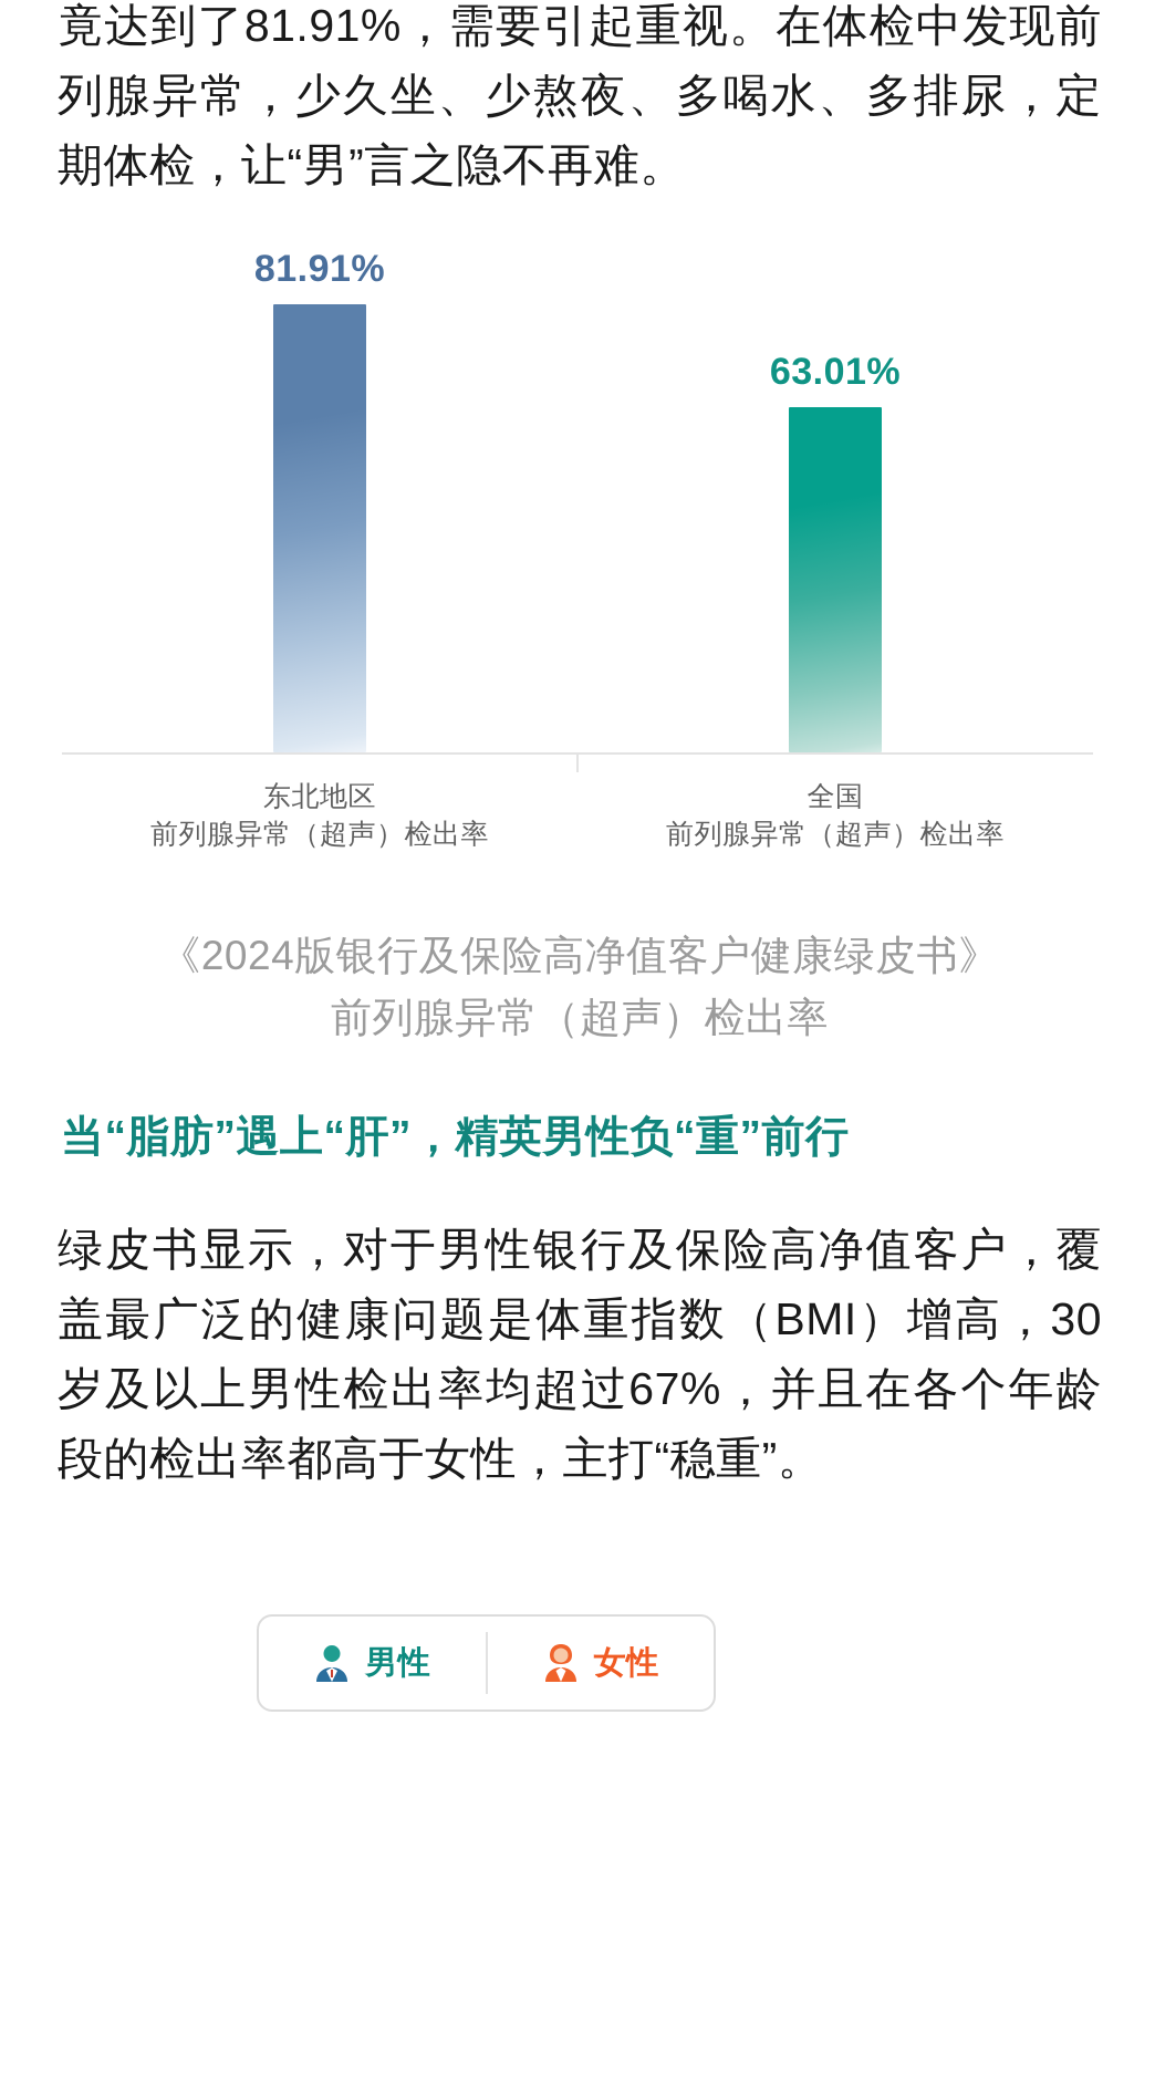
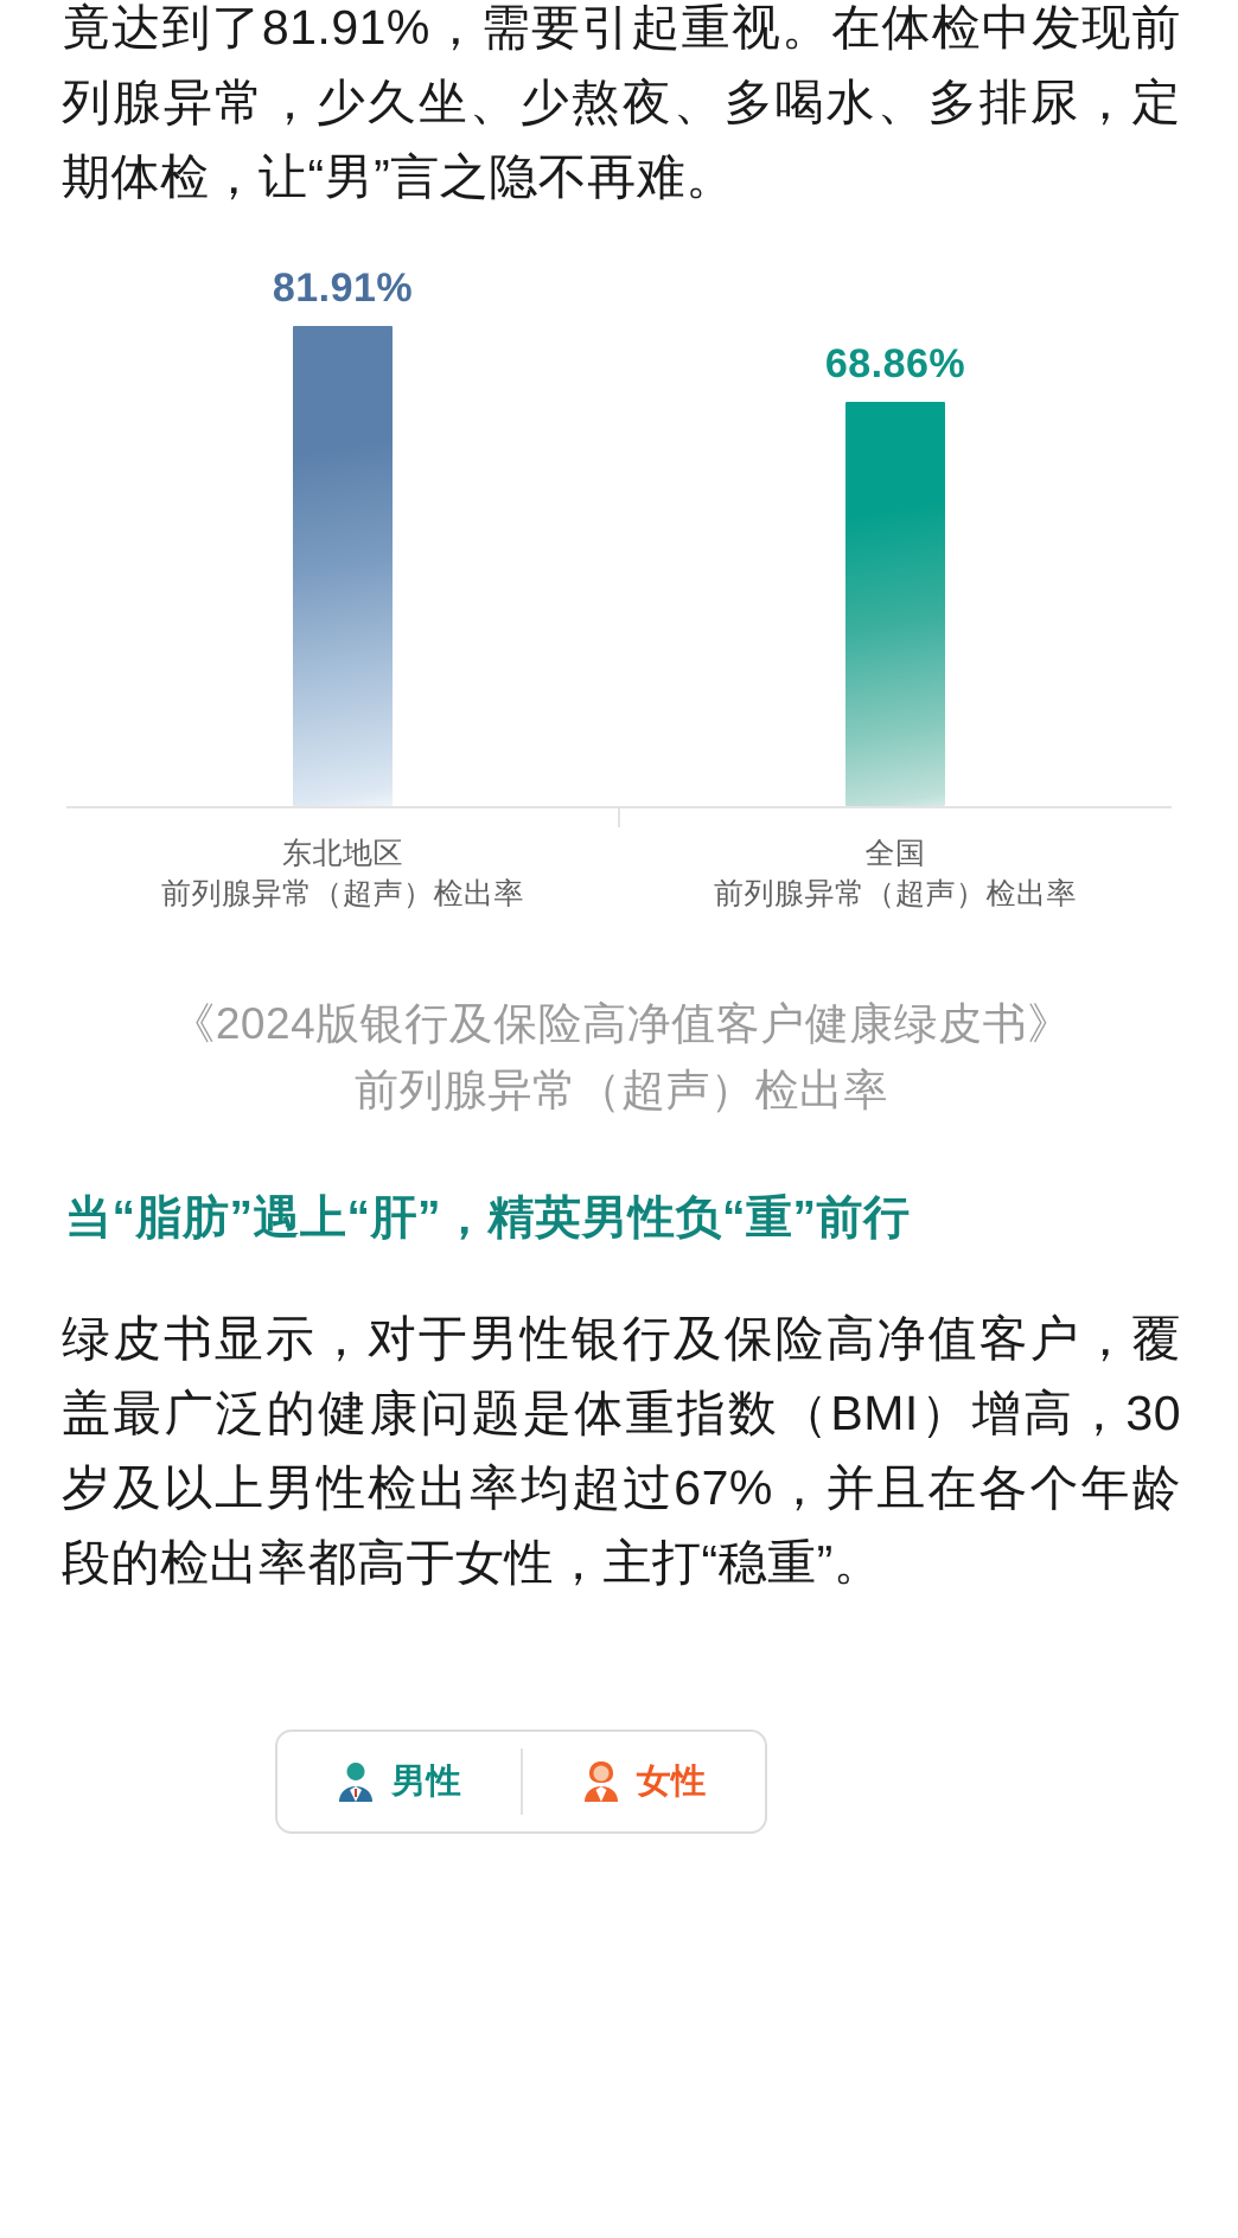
全国: 63.01% -> 68.86%
